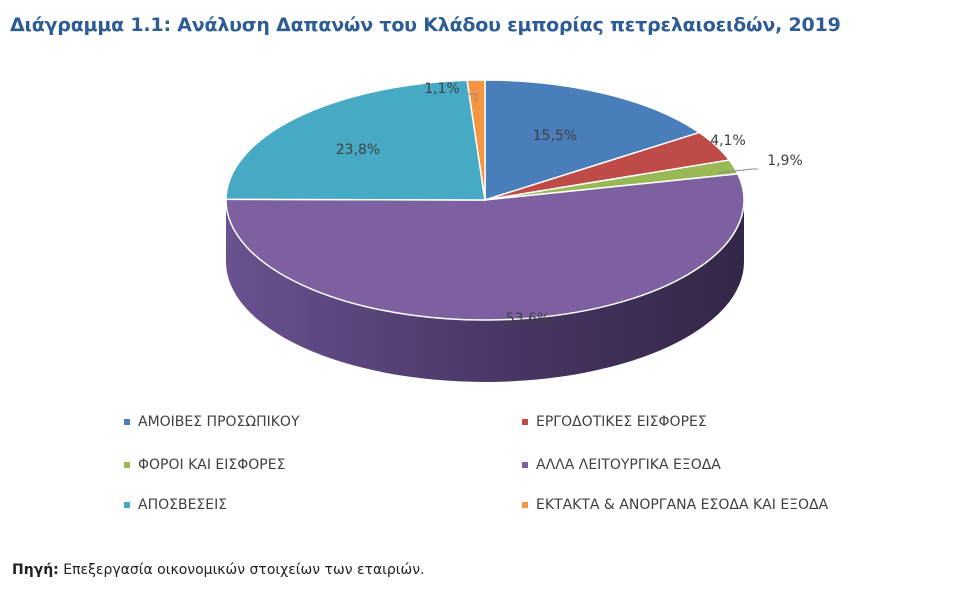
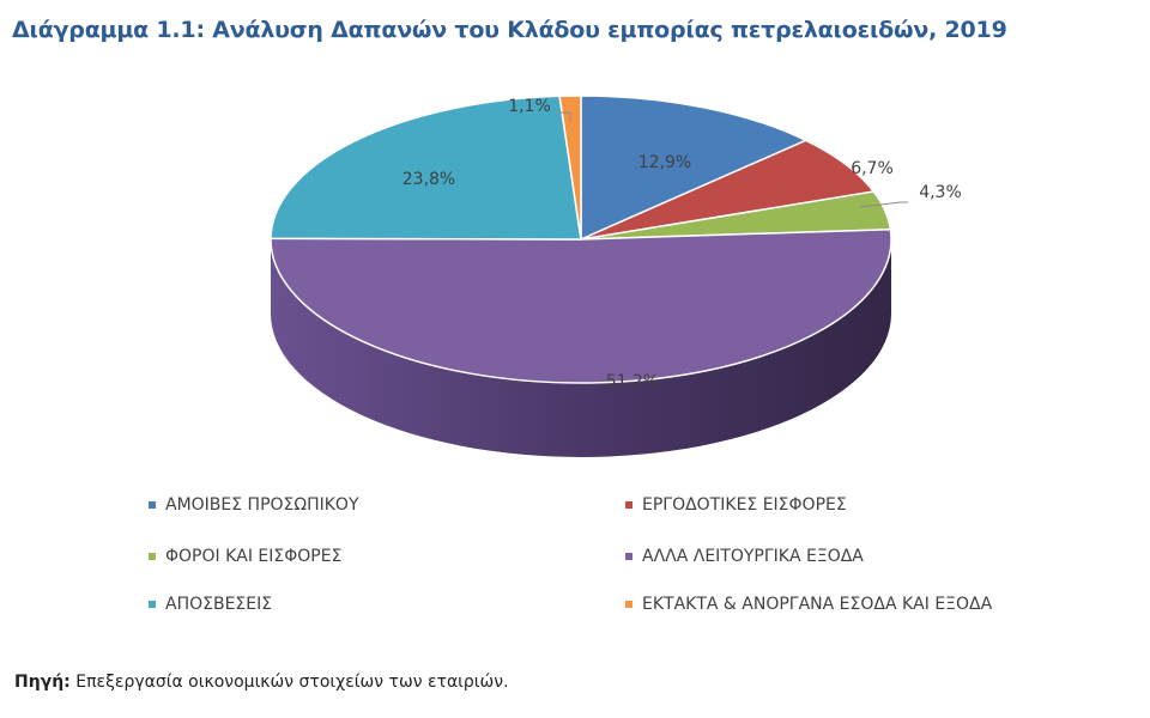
ΑΜΟΙΒΕΣ ΠΡΟΣΩΠΙΚΟΥ: 15,5% -> 12,9%
ΕΡΓΟΔΟΤΙΚΕΣ ΕΙΣΦΟΡΕΣ: 4,1% -> 6,7%
ΦΟΡΟΙ ΚΑΙ ΕΙΣΦΟΡΕΣ: 1,9% -> 4,3%
ΑΛΛΑ ΛΕΙΤΟΥΡΓΙΚΑ ΕΞΟΔΑ: 53,6% -> 51,2%
